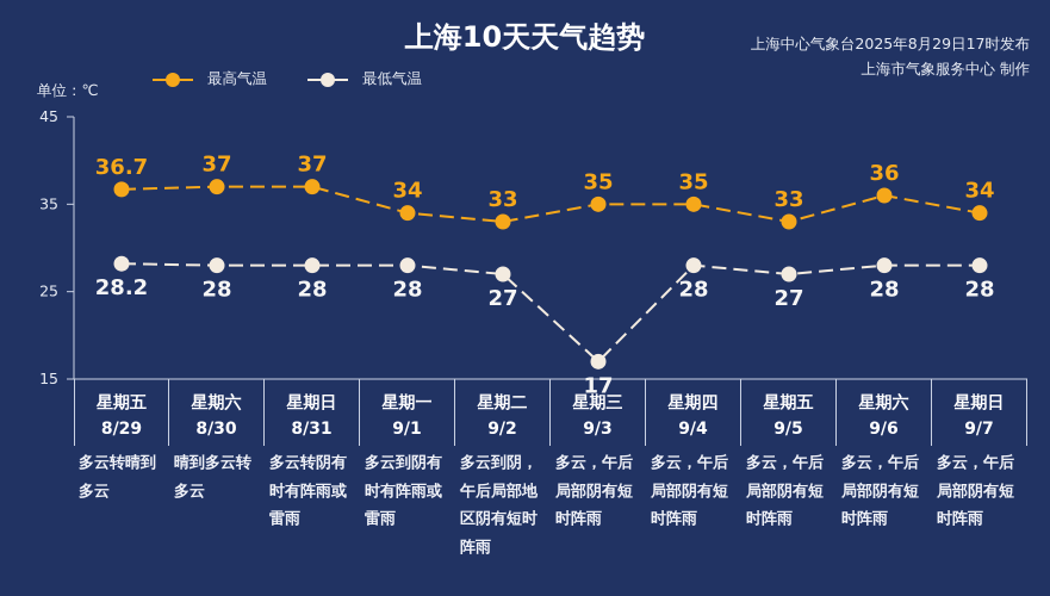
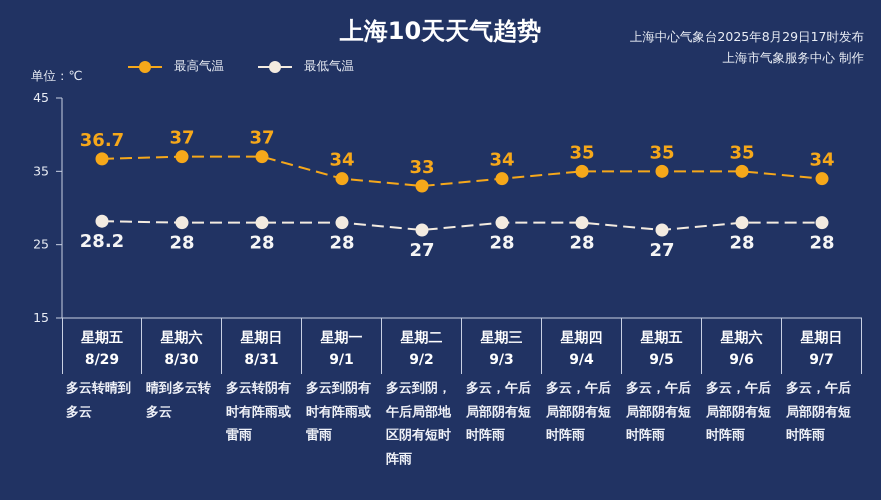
最高气温/星期三 9/3: 35 -> 34
最低气温/星期三 9/3: 17 -> 28
最高气温/星期五 9/5: 33 -> 35
最高气温/星期六 9/6: 36 -> 35
